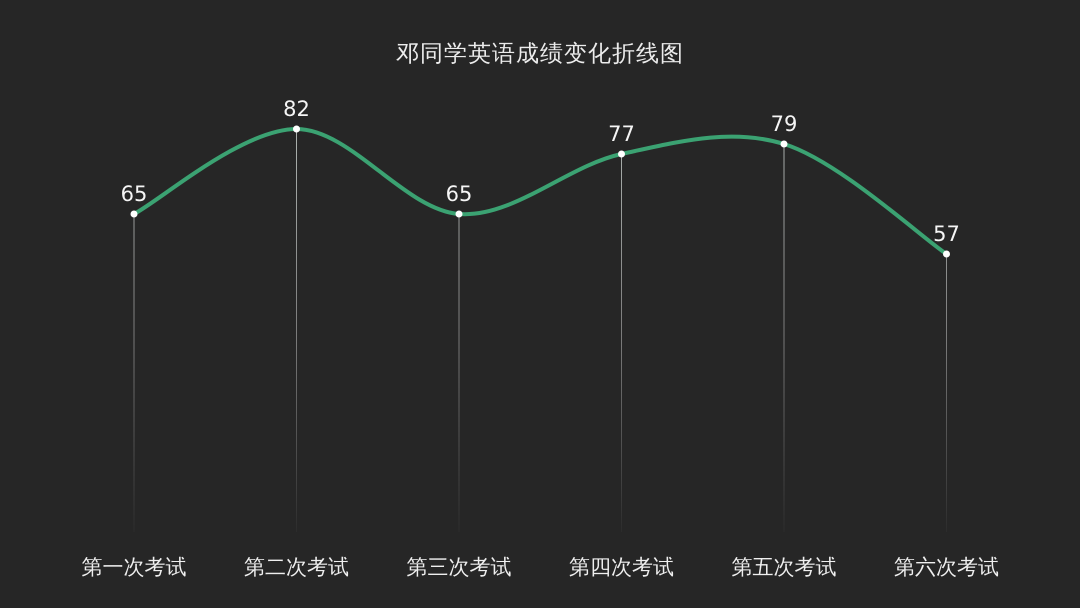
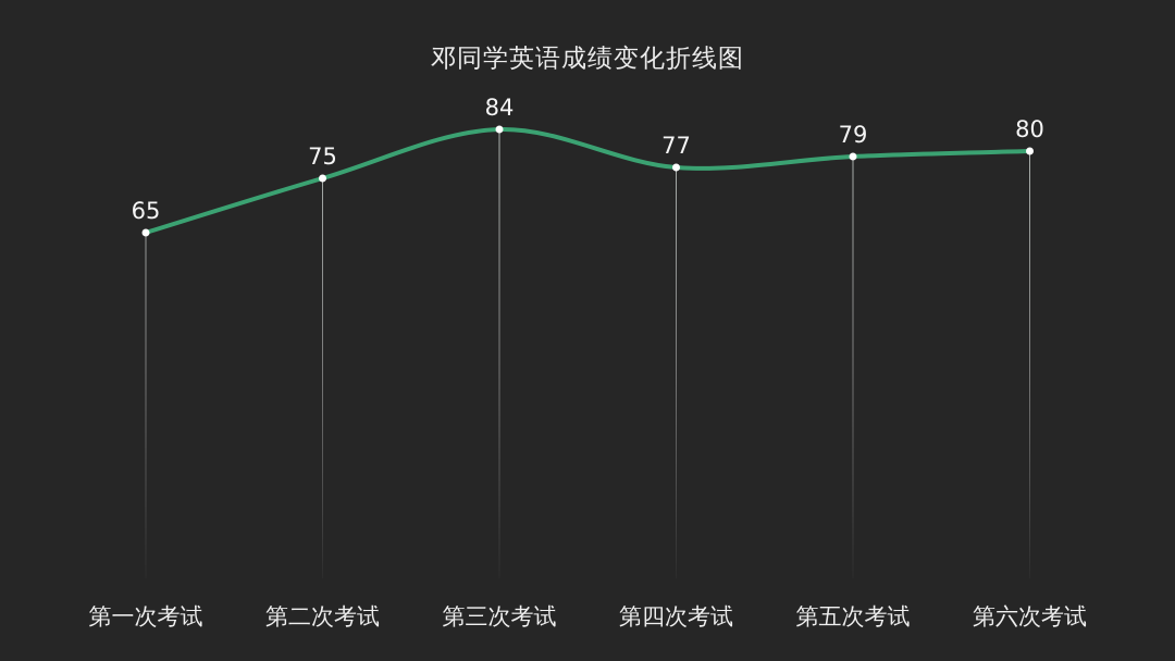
第二次考试: 82 -> 75
第三次考试: 65 -> 84
第六次考试: 57 -> 80
